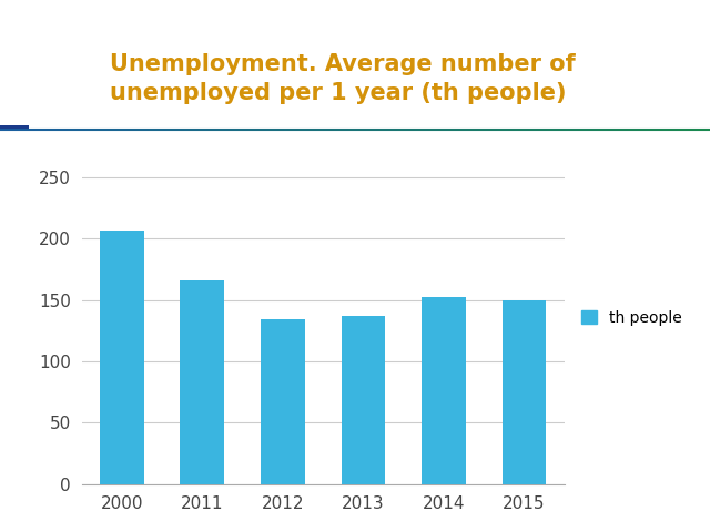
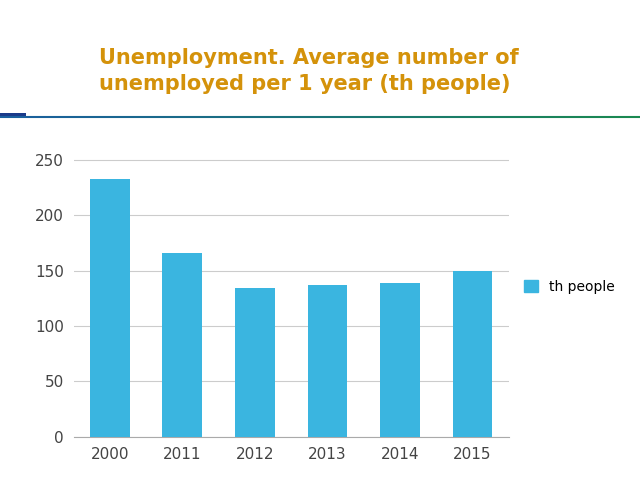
2000: 207 -> 233
2014: 152 -> 139
